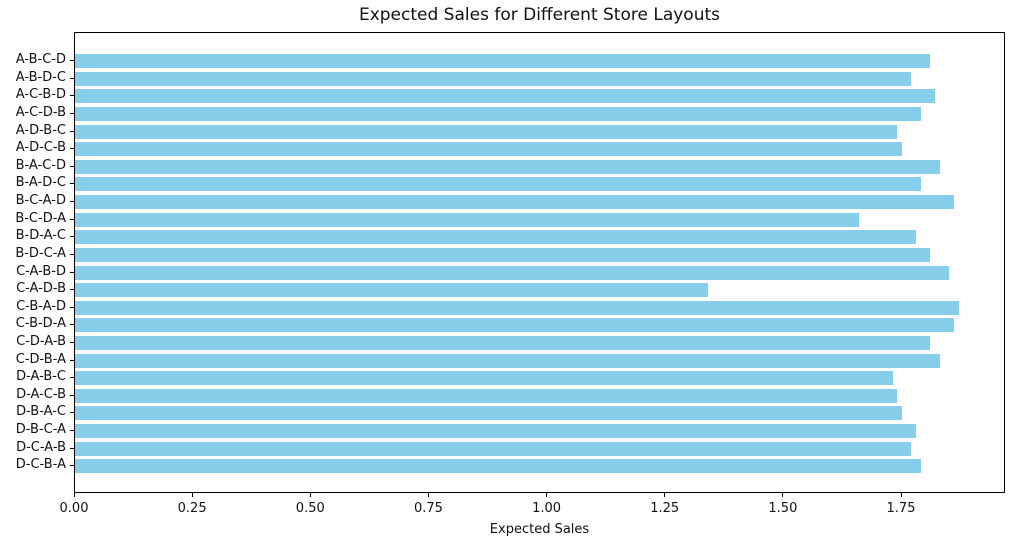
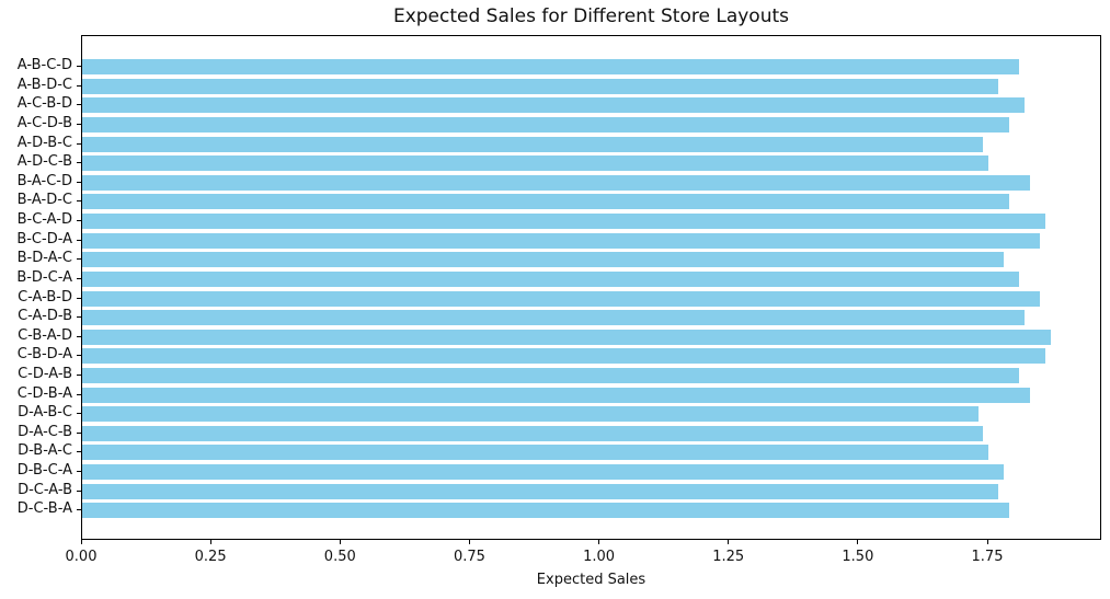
B-C-D-A: 1.66 -> 1.85
C-A-D-B: 1.34 -> 1.82
